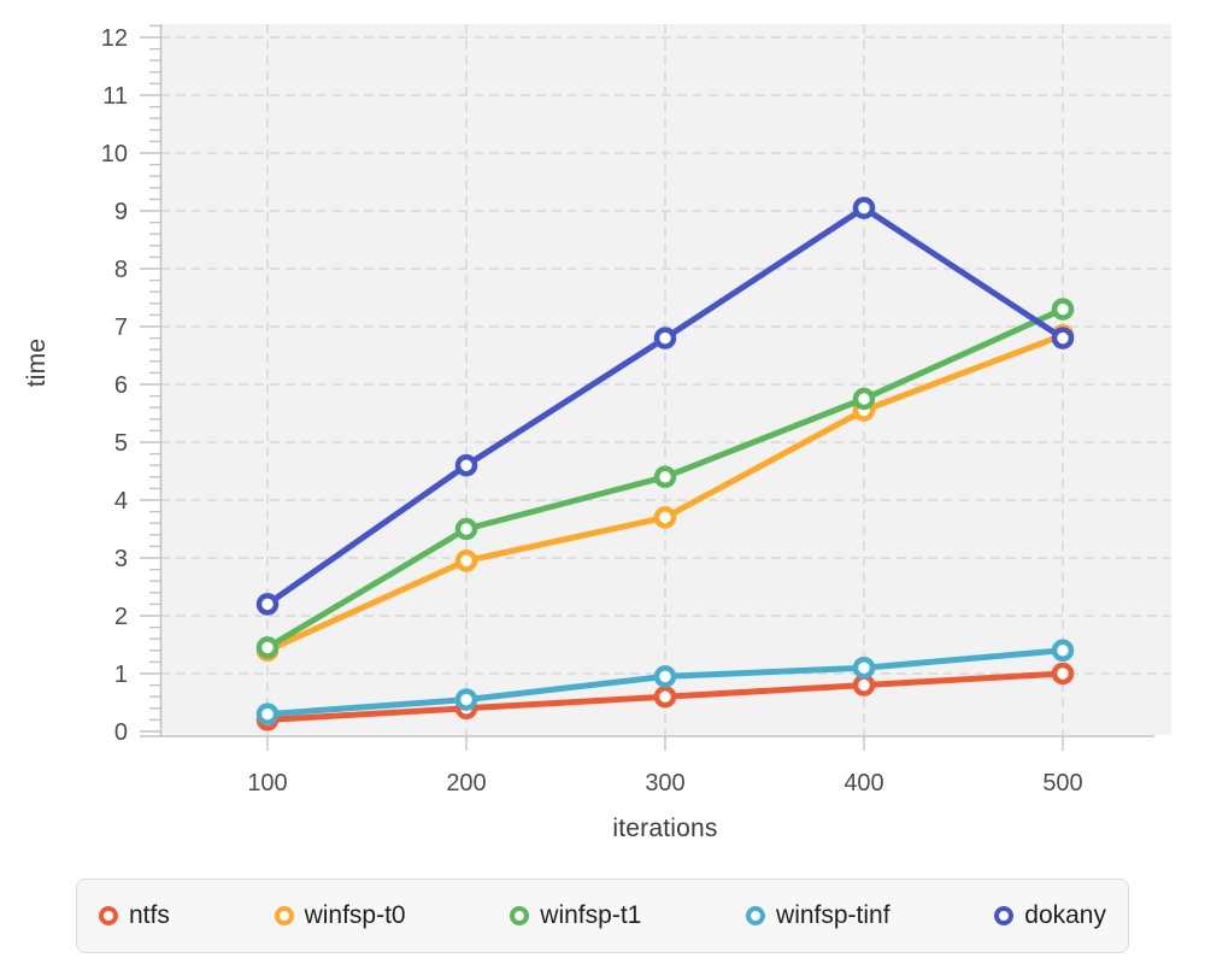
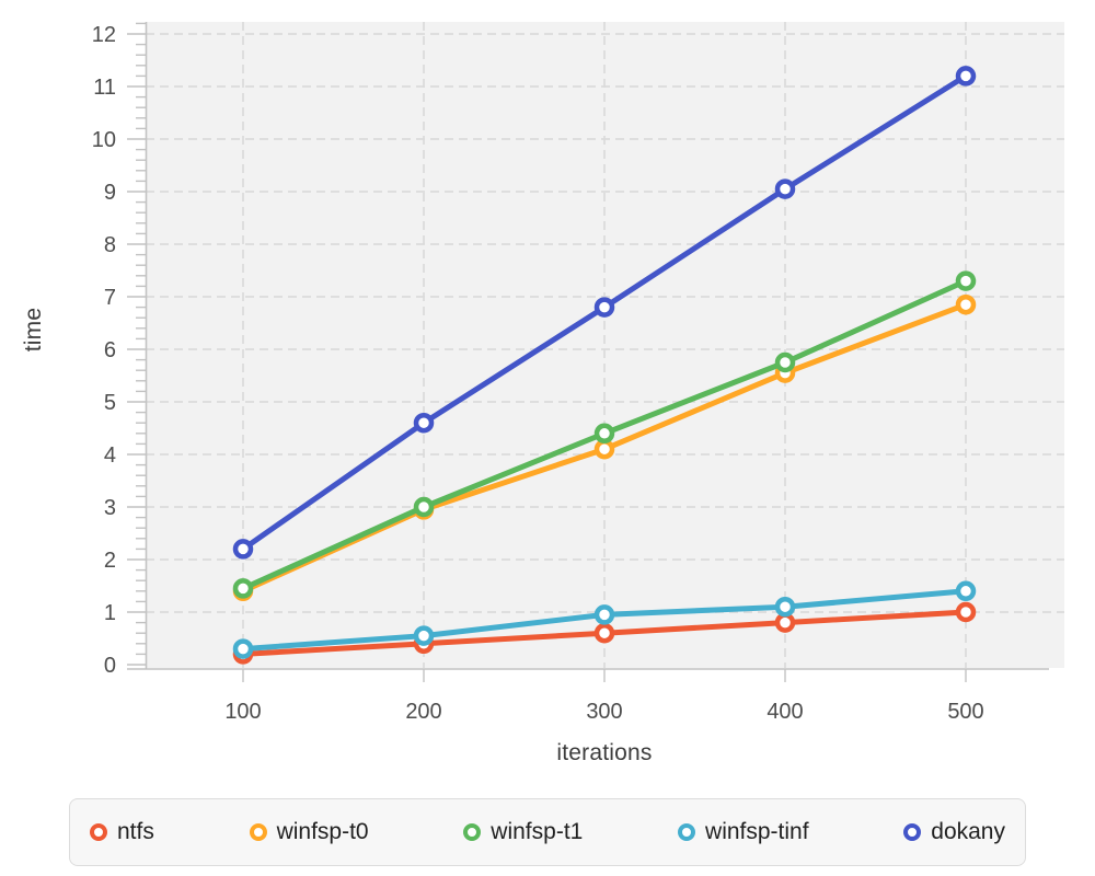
winfsp-t1/200: 3.5 -> 3.0
winfsp-t0/300: 3.7 -> 4.1
dokany/500: 6.8 -> 11.2
